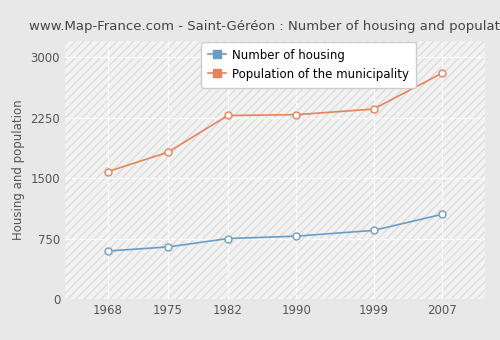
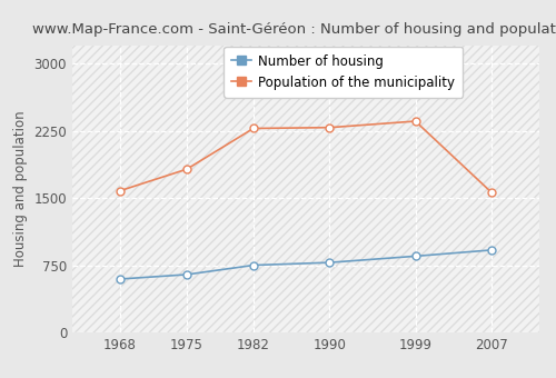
Number of housing/2007: 1050 -> 920
Population of the municipality/2007: 2800 -> 1560
